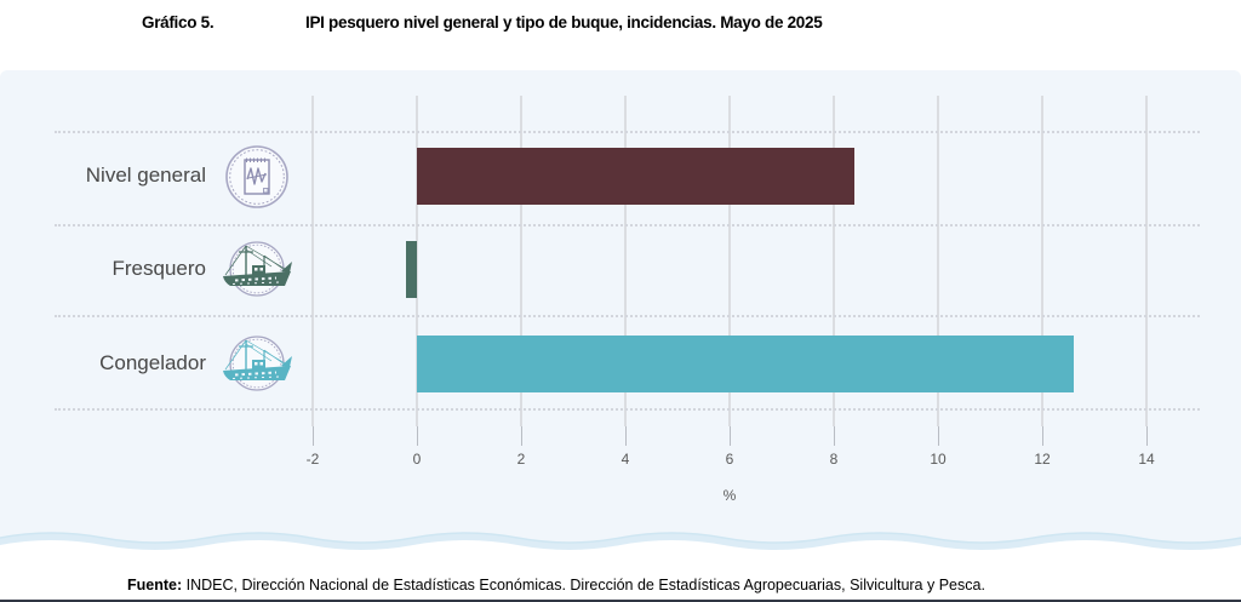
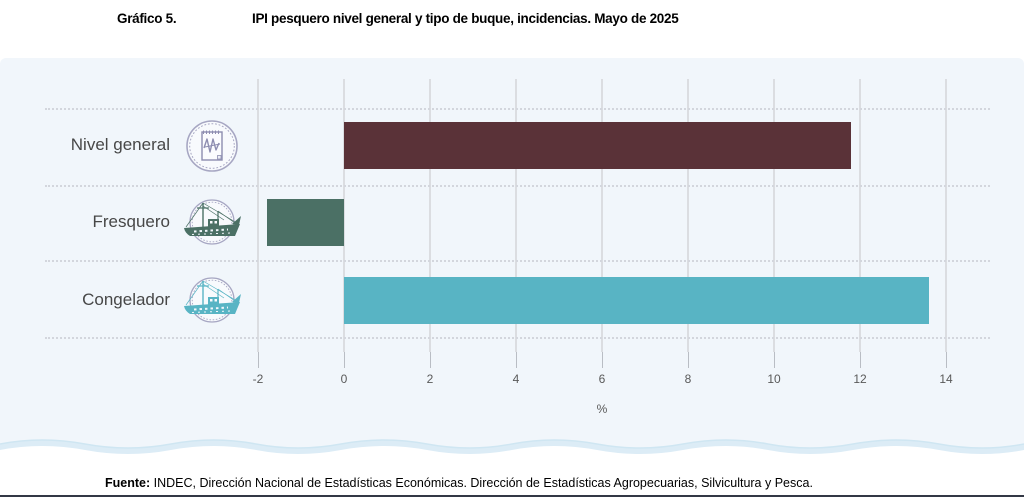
Nivel general: 8.4 -> 11.8
Fresquero: -0.2 -> -1.8
Congelador: 12.6 -> 13.6
